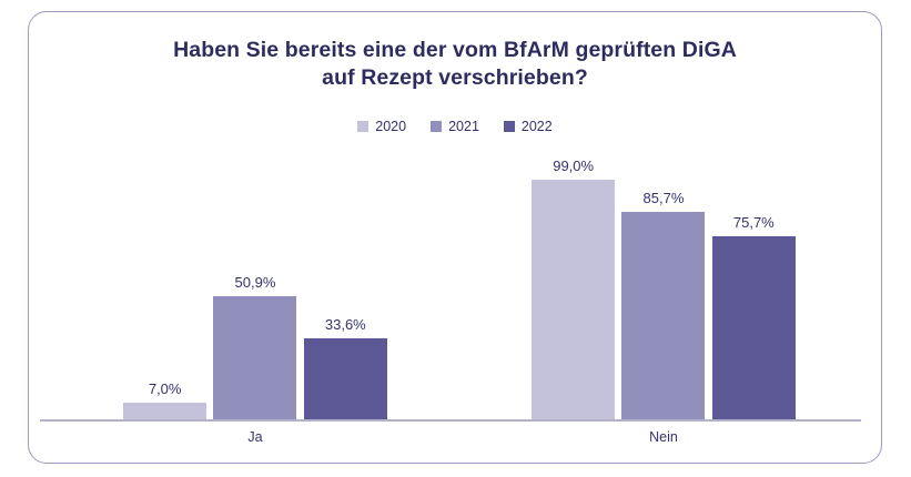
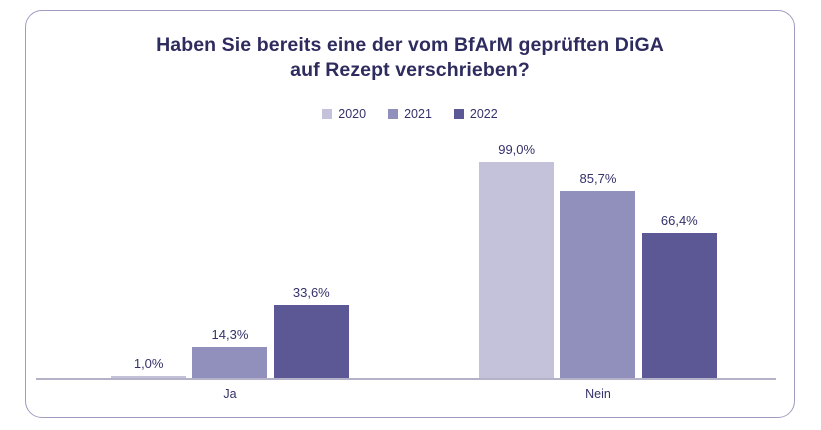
2020/Ja: 7,0% -> 1,0%
2021/Ja: 50,9% -> 14,3%
2022/Nein: 75,7% -> 66,4%
